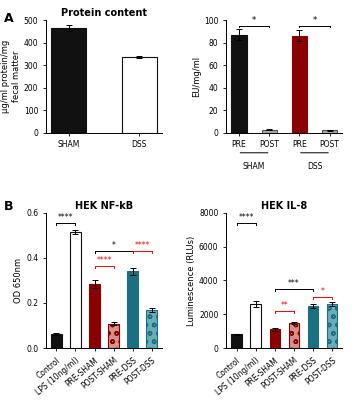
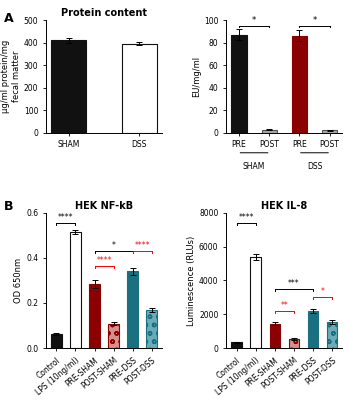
Protein content/SHAM: 465 -> 410
Protein content/DSS: 335 -> 395
HEK IL-8/Control: 800 -> 400
HEK IL-8/LPS (10ng/ml): 2600 -> 5400
HEK IL-8/PRE-SHAM: 1100 -> 1400
HEK IL-8/POST-SHAM: 1500 -> 600
HEK IL-8/PRE-DSS: 2500 -> 2200
HEK IL-8/POST-DSS: 2600 -> 1600
